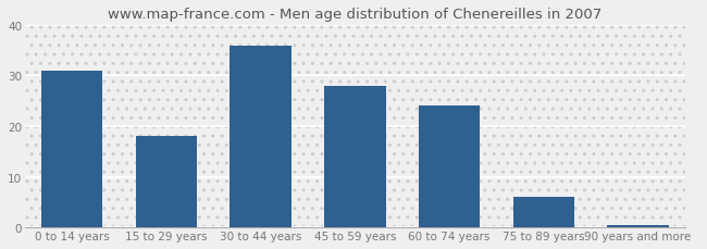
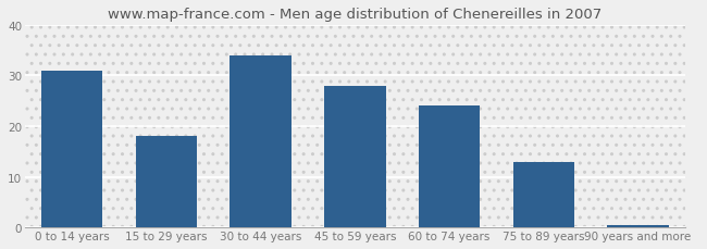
30 to 44 years: 36.0 -> 34.0
75 to 89 years: 6.0 -> 13.0
